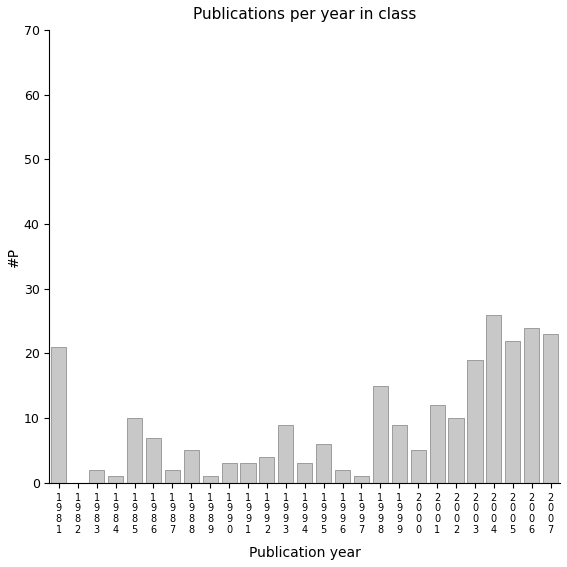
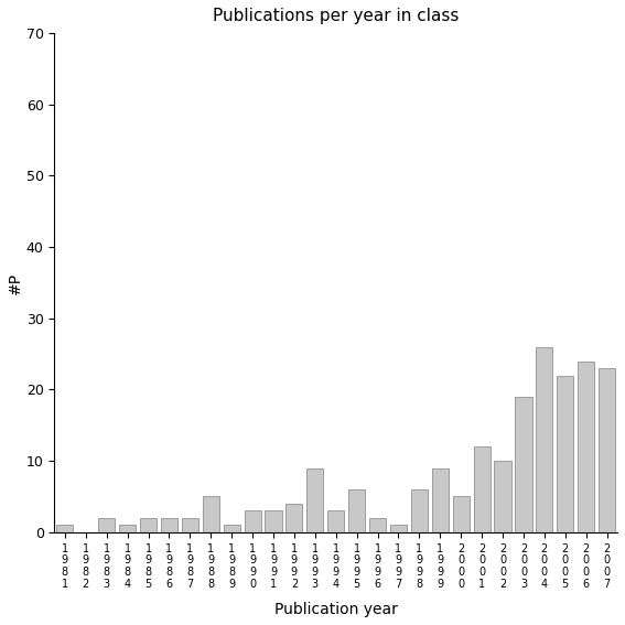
1 9 8 1: 21 -> 1
1 9 8 5: 10 -> 2
1 9 8 6: 7 -> 2
1 9 9 8: 15 -> 6
